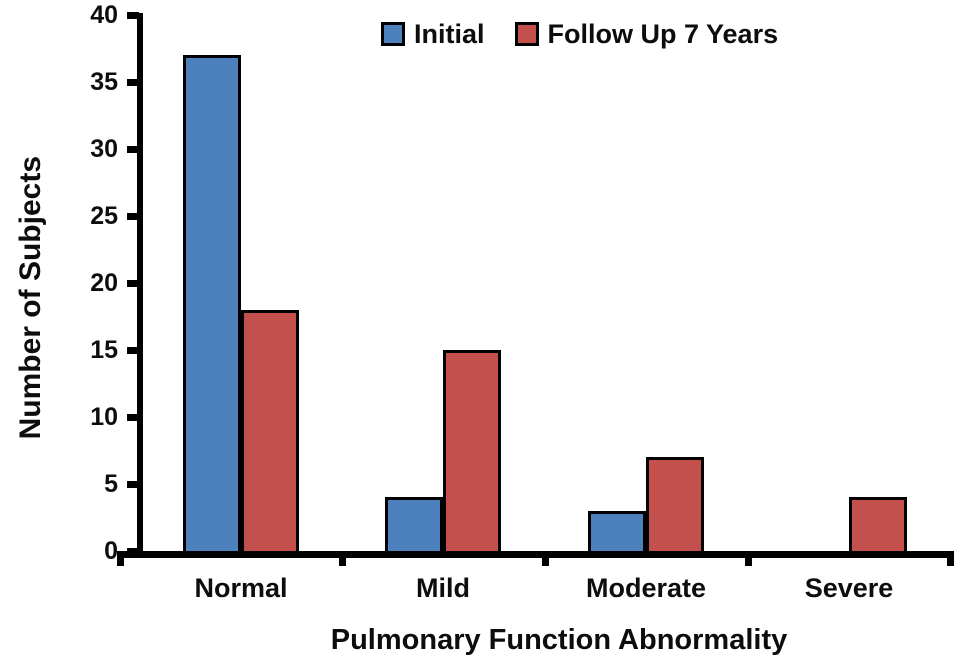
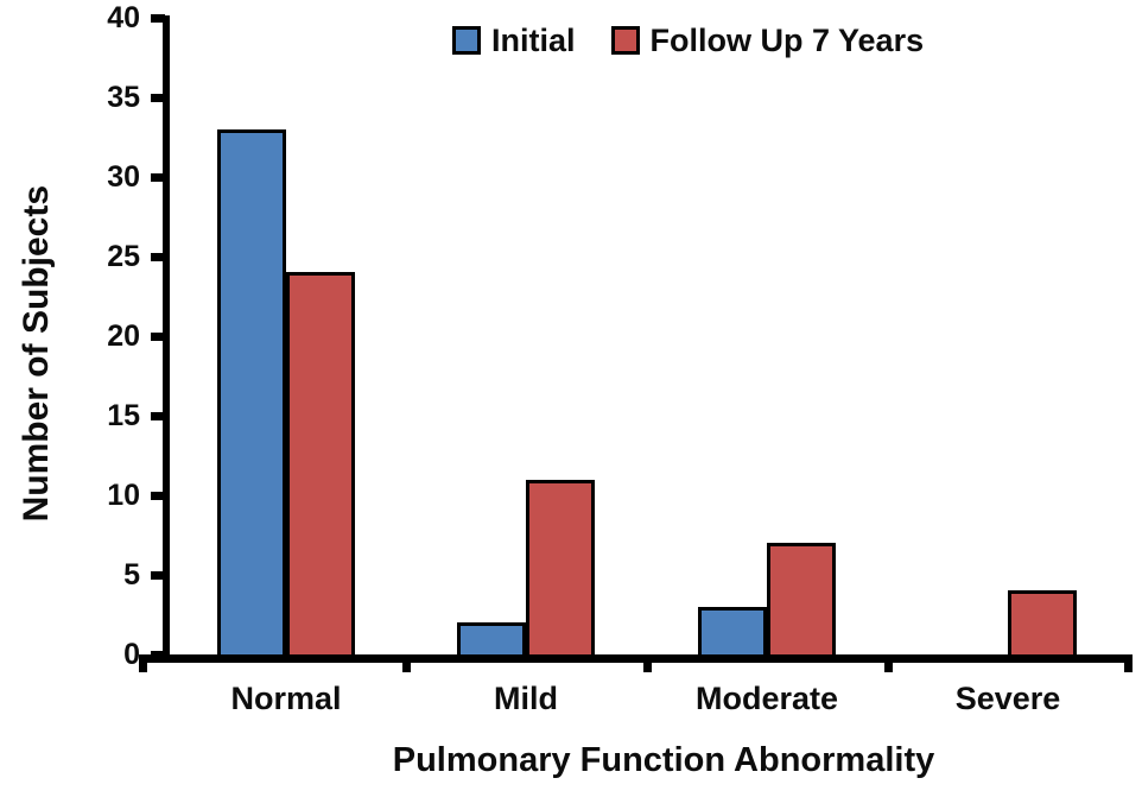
Initial/Normal: 37 -> 33
Follow Up 7 Years/Normal: 18 -> 24
Initial/Mild: 4 -> 2
Follow Up 7 Years/Mild: 15 -> 11
